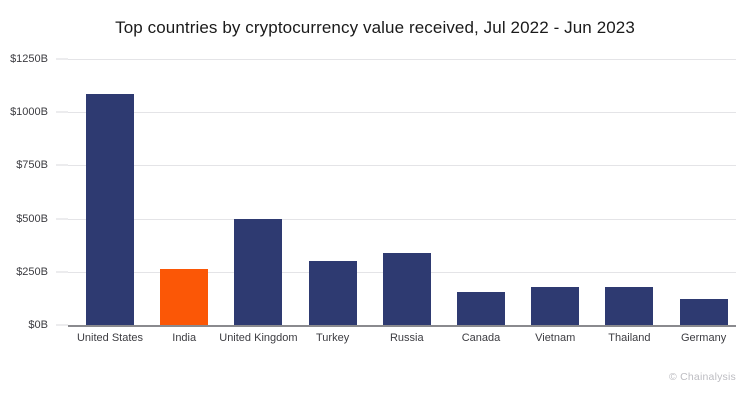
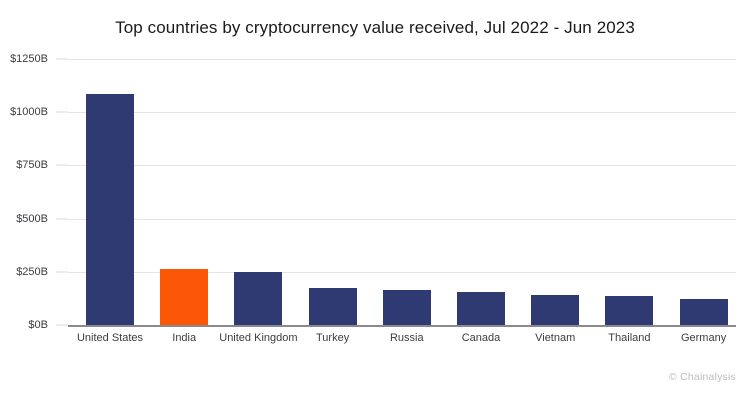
United Kingdom: $500B -> $250B
Turkey: $300B -> $180B
Russia: $340B -> $160B
Vietnam: $180B -> $140B
Thailand: $180B -> $140B
